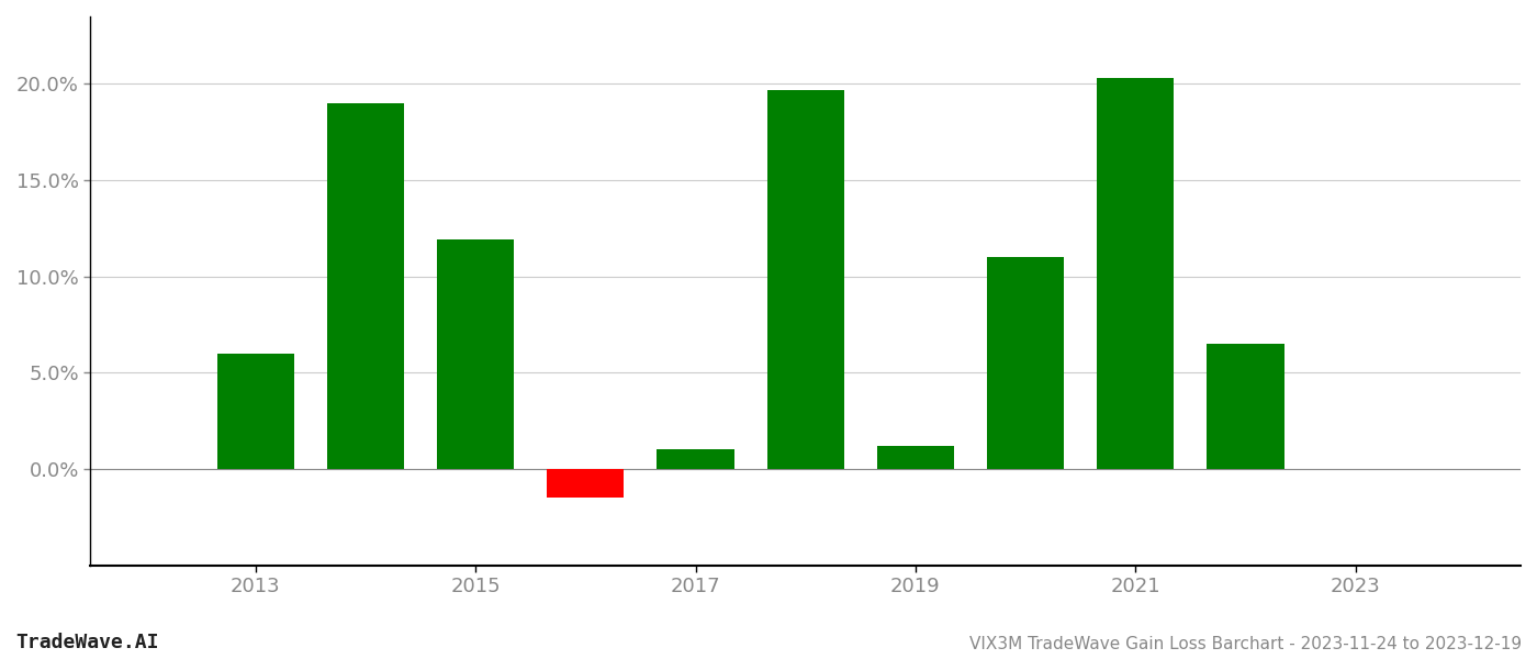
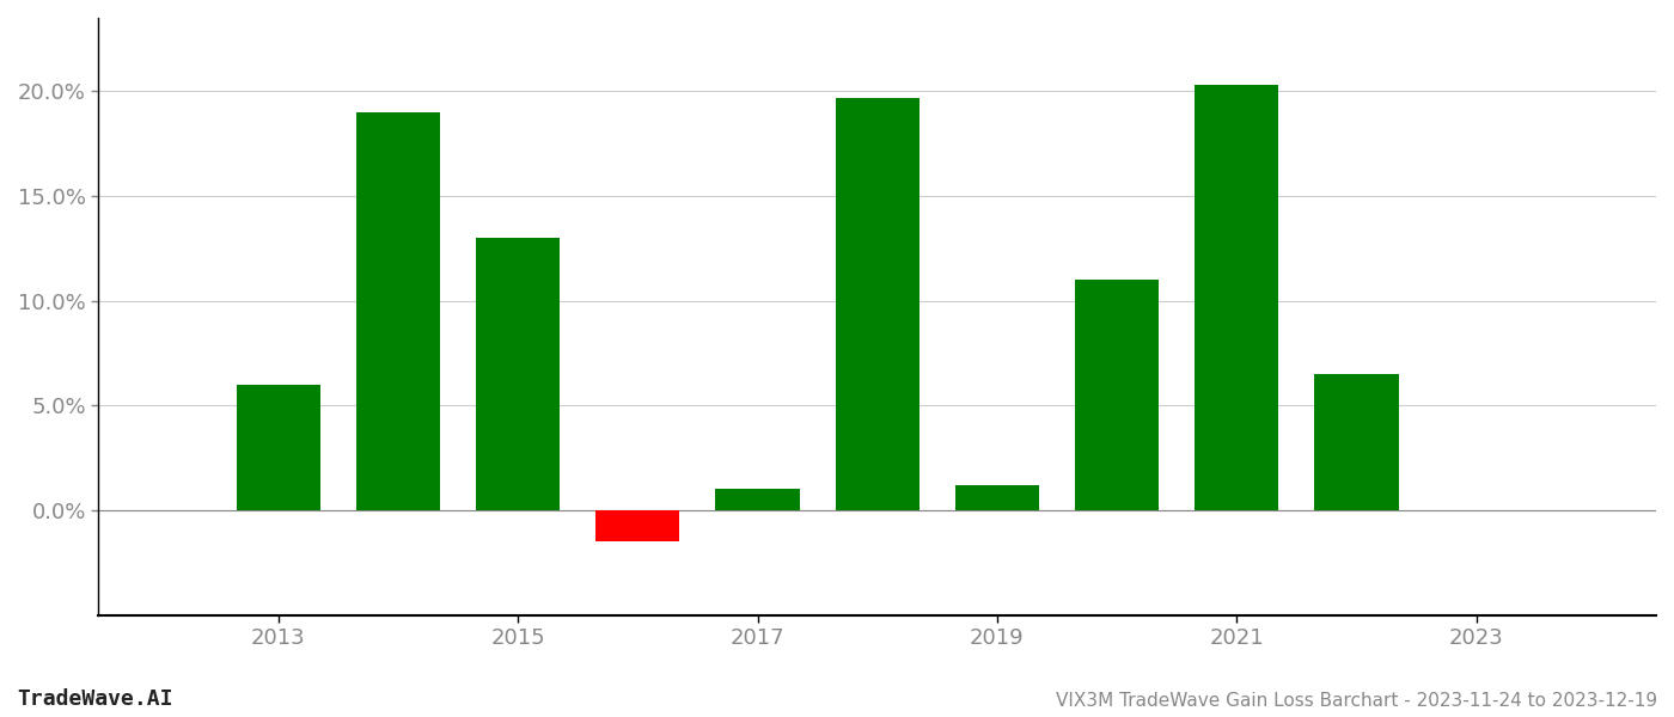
2015: 11.9% -> 13.0%
